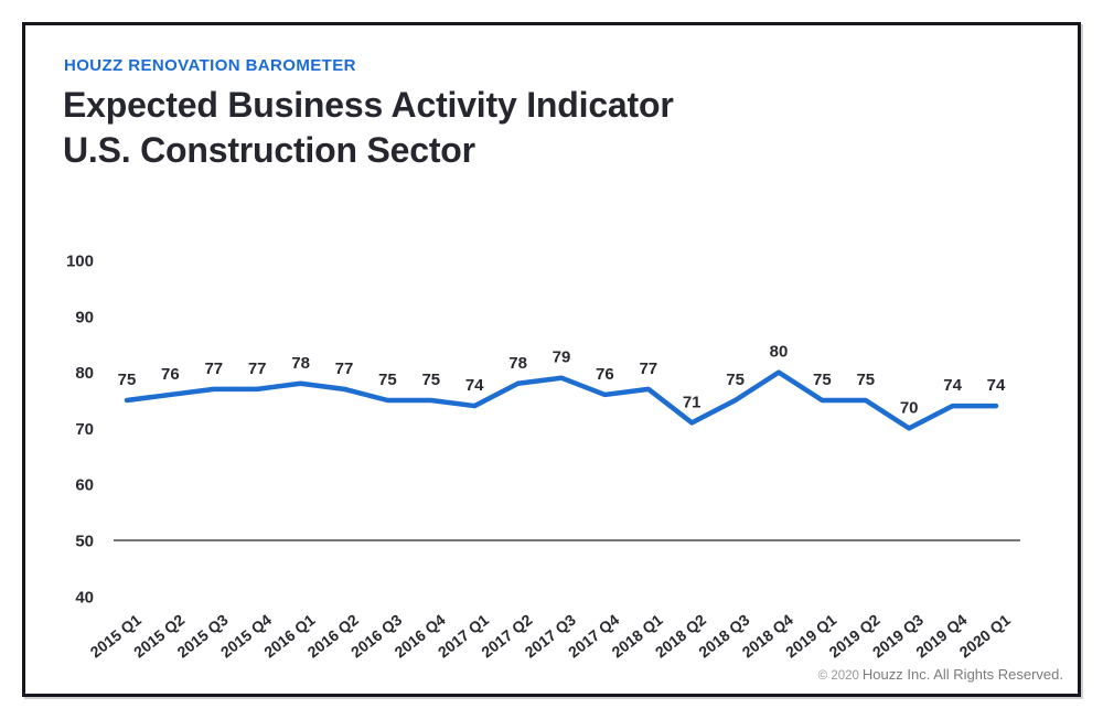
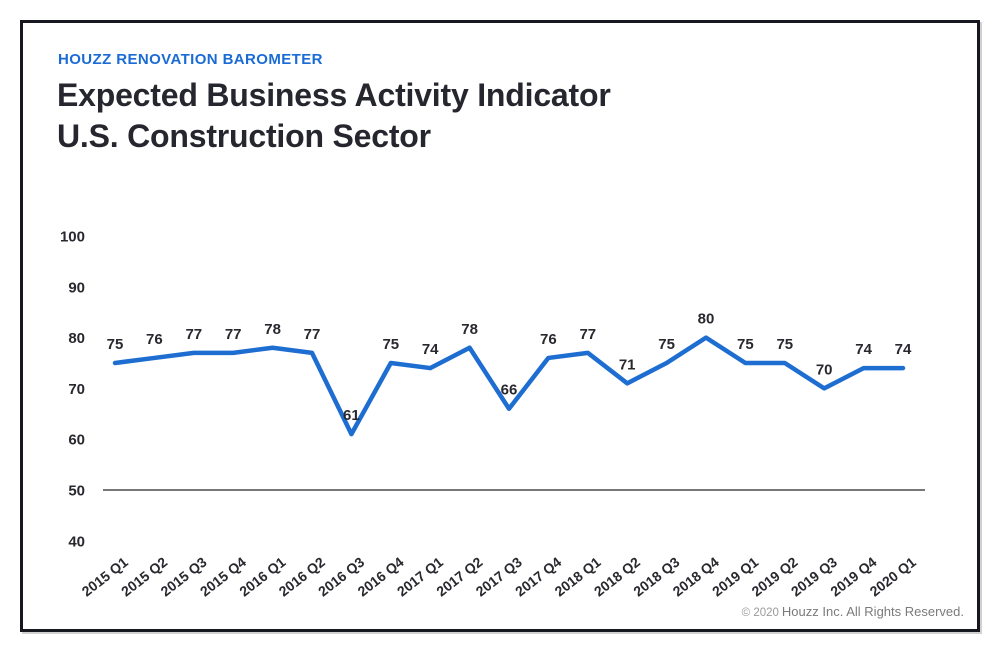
2016 Q3: 75 -> 61
2017 Q3: 79 -> 66
